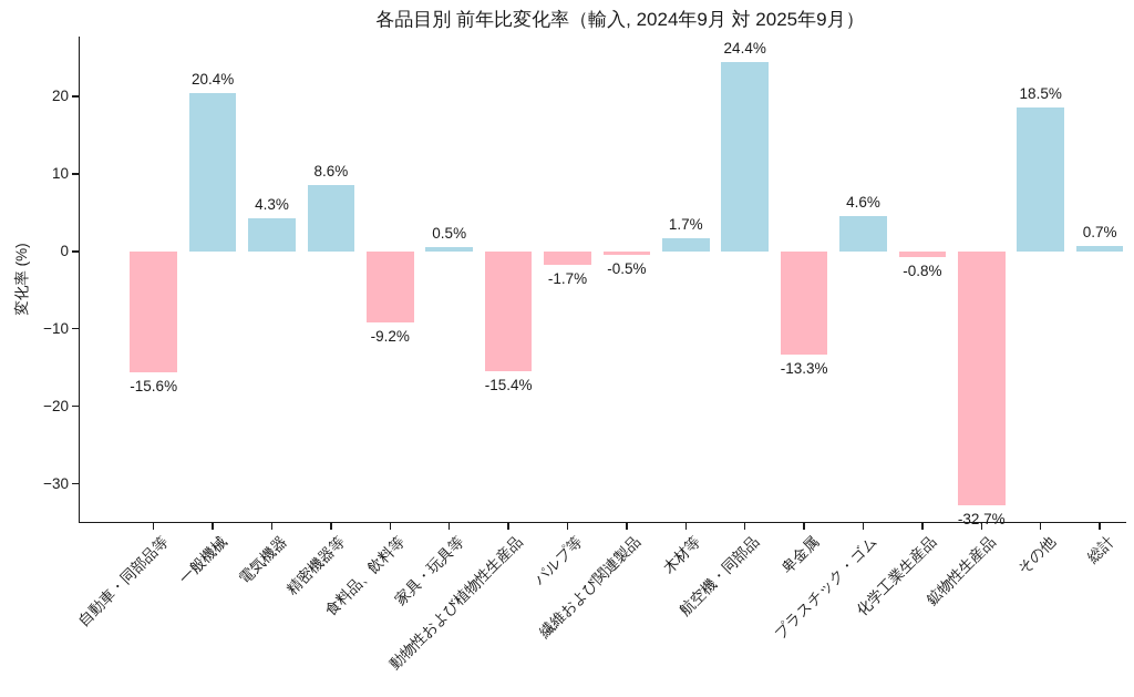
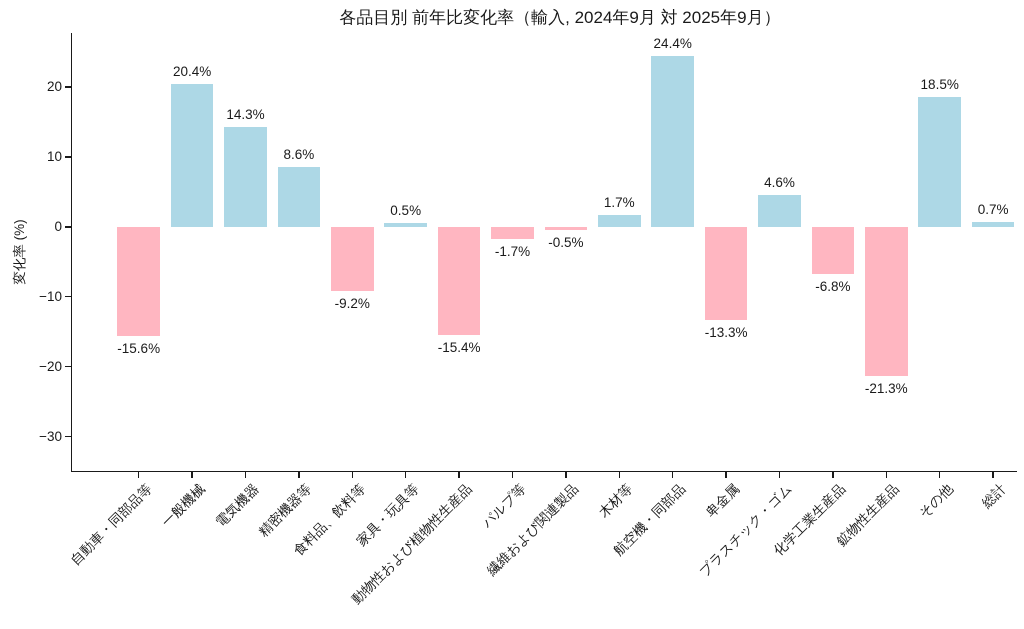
電気機器: 4.3% -> 14.3%
化学工業生産品: -0.8% -> -6.8%
鉱物性生産品: -32.7% -> -21.3%
